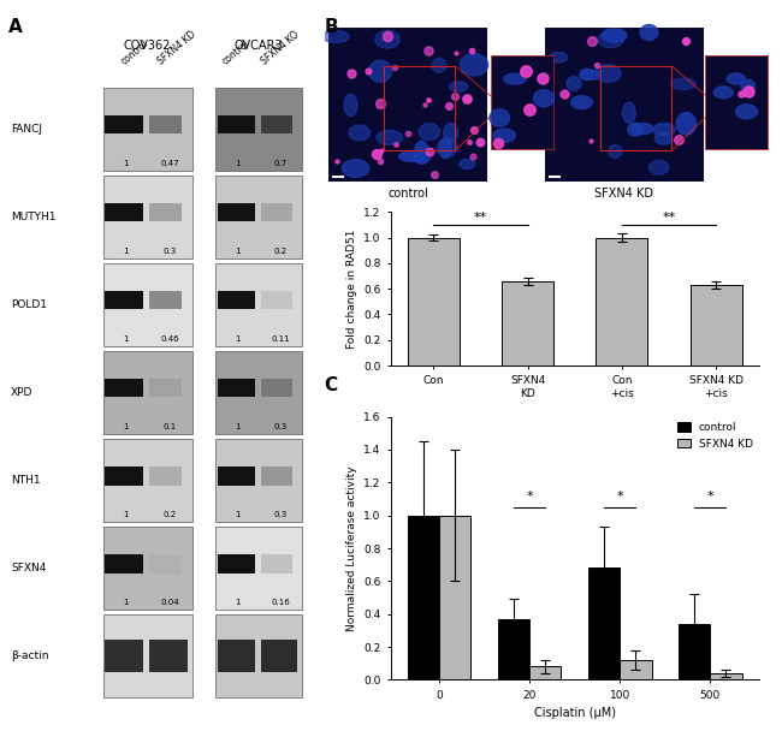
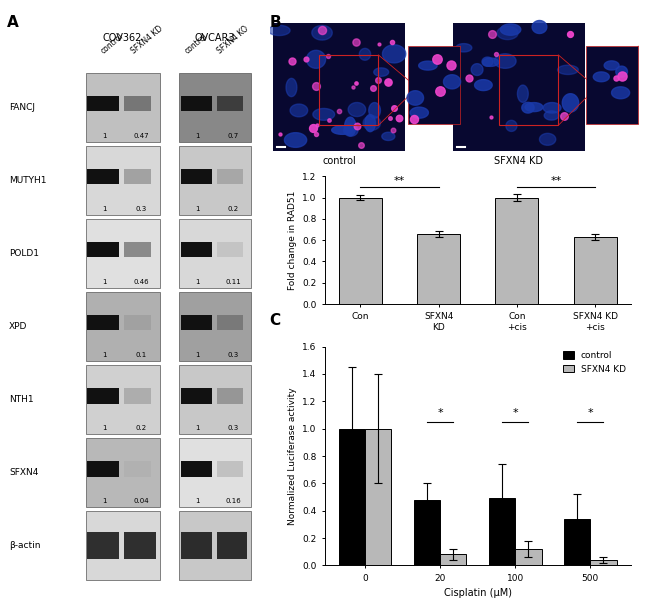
control/20: 0.37 -> 0.48
control/100: 0.68 -> 0.49
